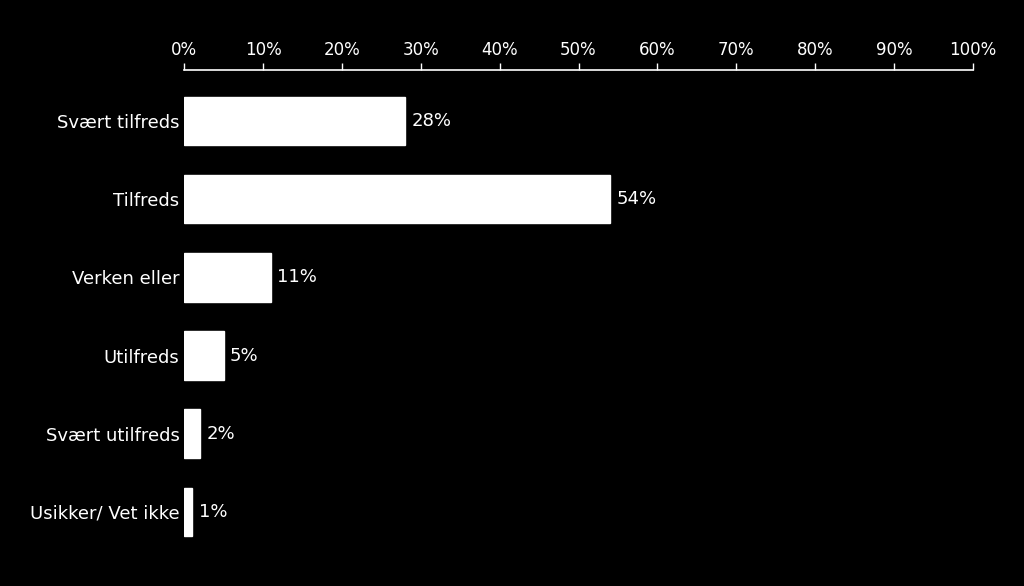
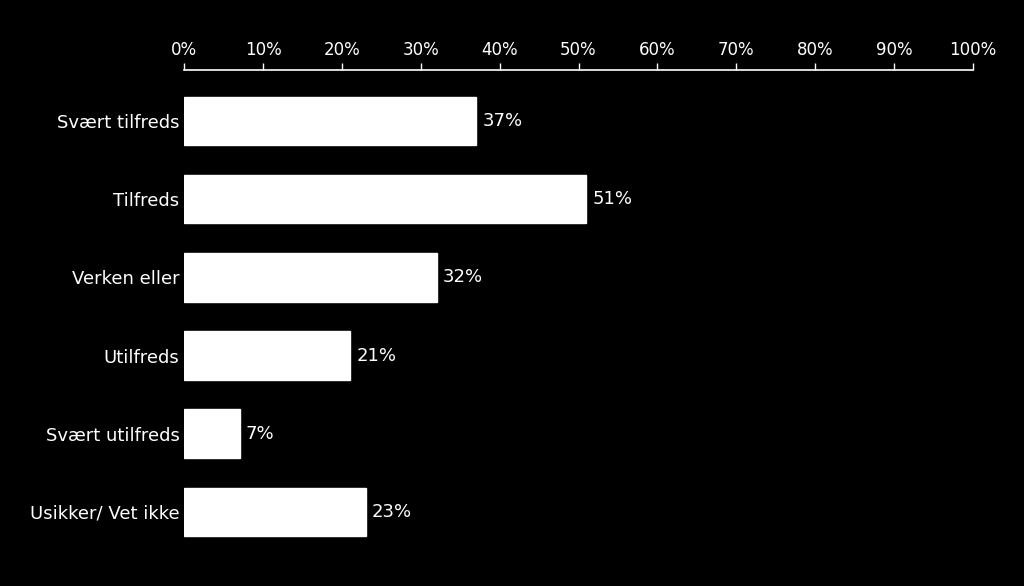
Svært tilfreds: 28% -> 37%
Tilfreds: 54% -> 51%
Verken eller: 11% -> 32%
Utilfreds: 5% -> 21%
Svært utilfreds: 2% -> 7%
Usikker/ Vet ikke: 1% -> 23%
